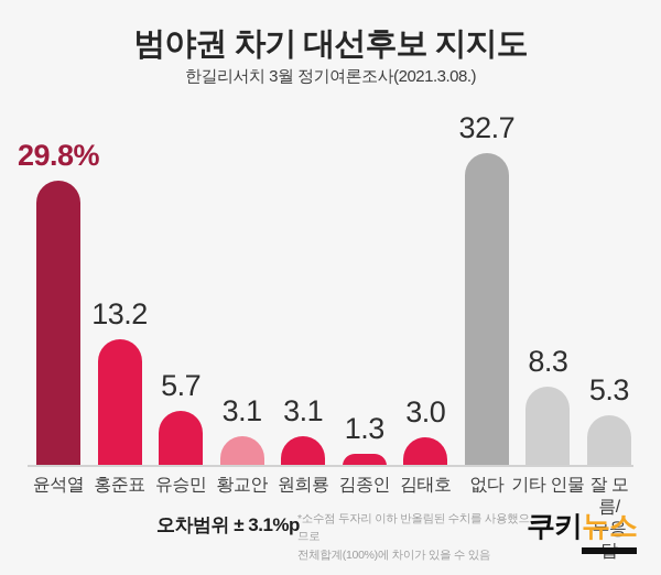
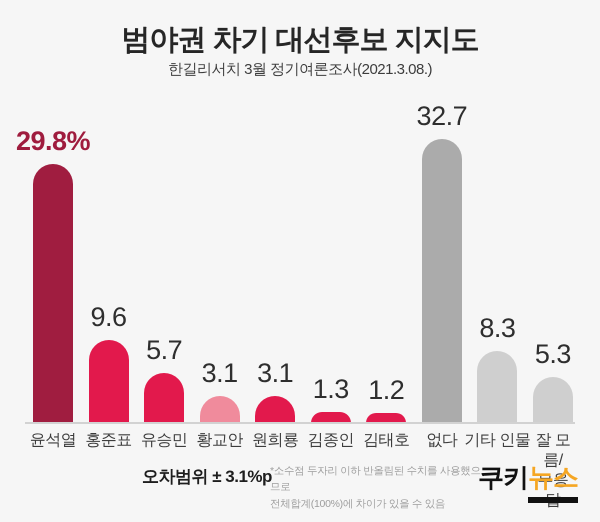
홍준표: 13.2 -> 9.6
김태호: 3.0 -> 1.2
